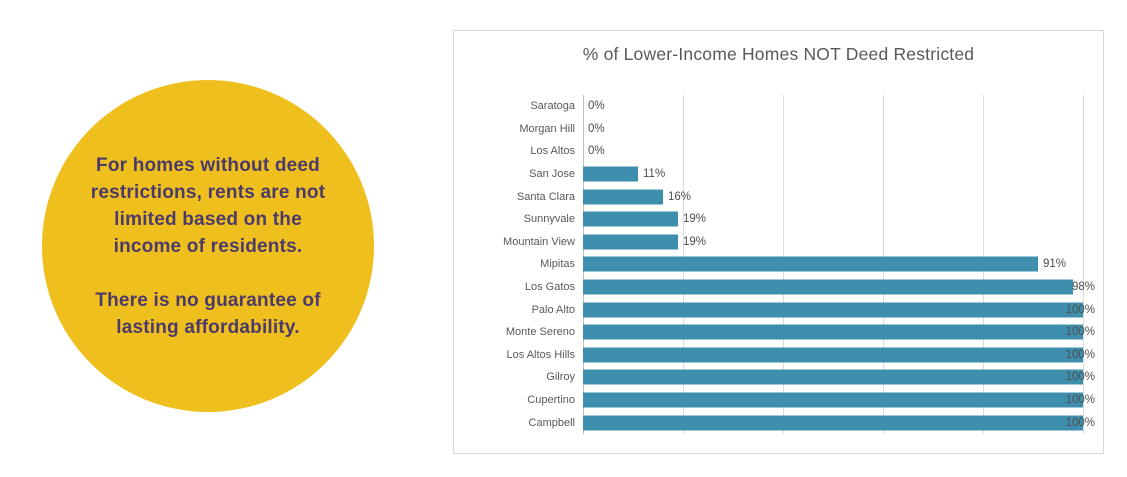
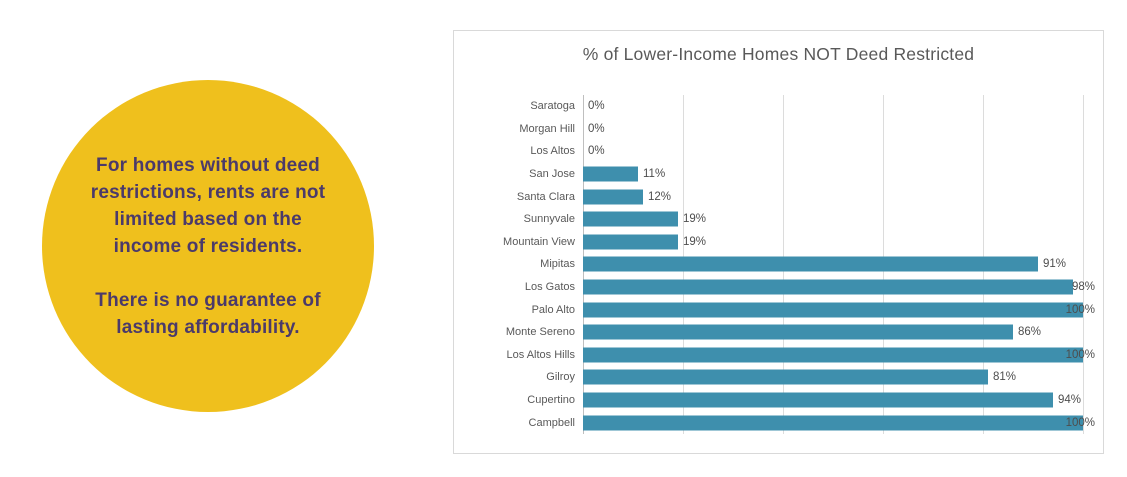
Santa Clara: 16% -> 12%
Monte Sereno: 100% -> 86%
Gilroy: 100% -> 81%
Cupertino: 100% -> 94%
